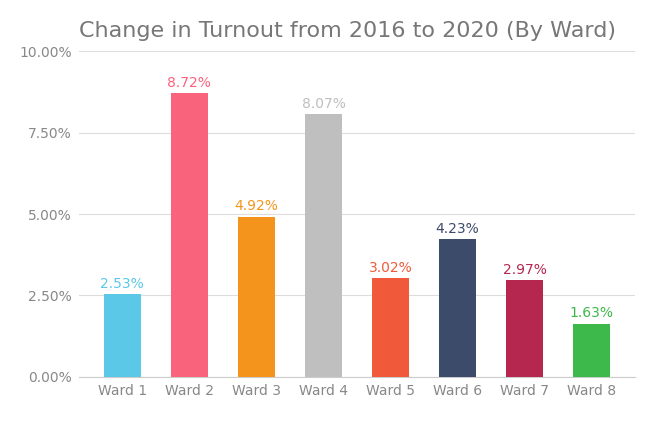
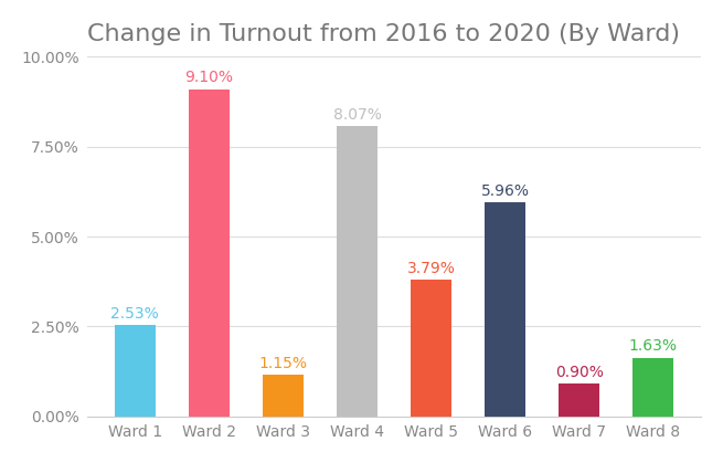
Ward 2: 8.72% -> 9.10%
Ward 3: 4.92% -> 1.15%
Ward 5: 3.02% -> 3.79%
Ward 6: 4.23% -> 5.96%
Ward 7: 2.97% -> 0.90%
